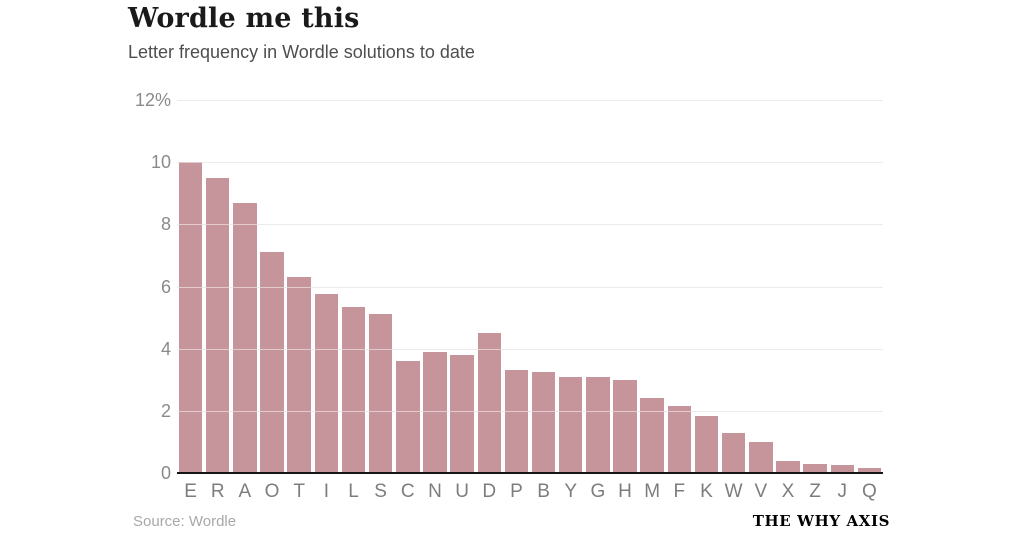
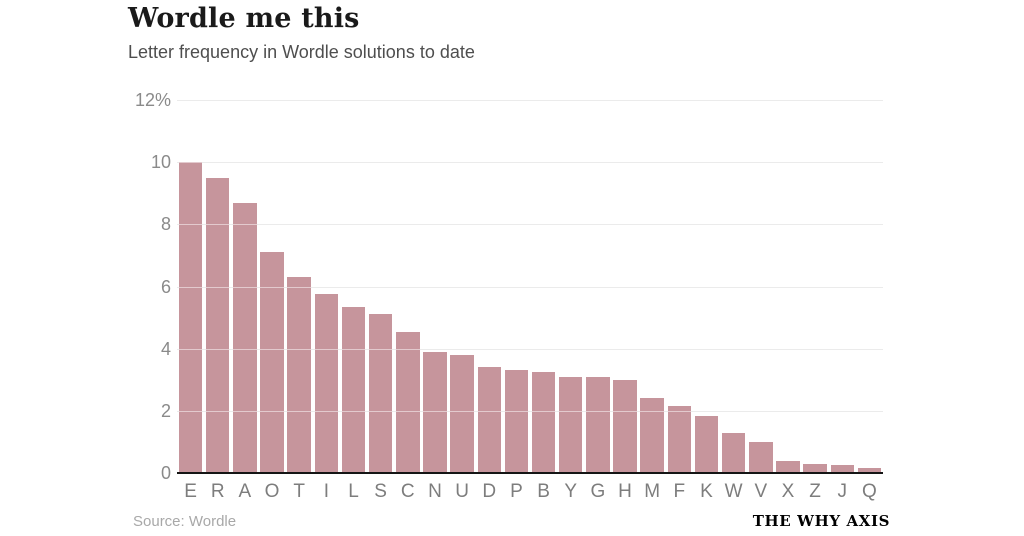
C: 3.6% -> 4.5%
D: 4.5% -> 3.4%
